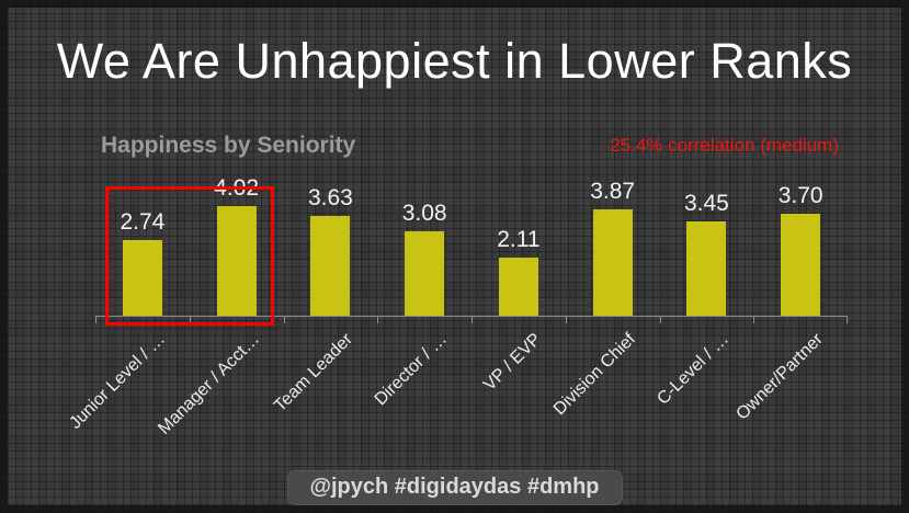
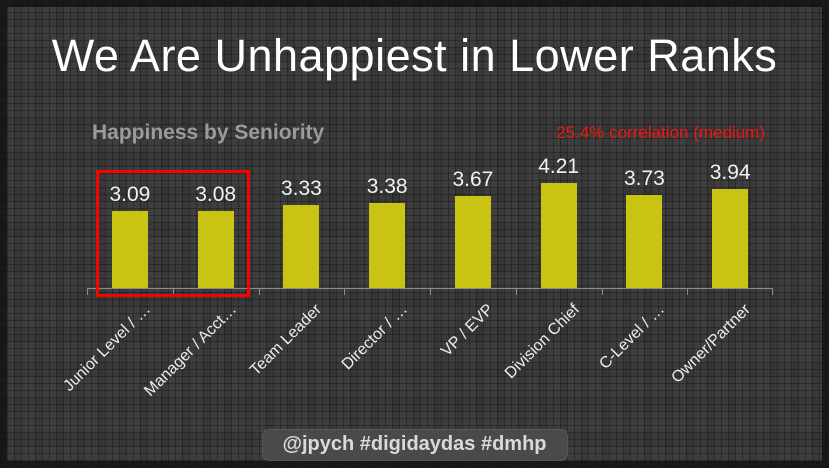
Junior Level / …: 2.74 -> 3.09
Manager / Acct…: 4.02 -> 3.08
Team Leader: 3.63 -> 3.33
Director / …: 3.08 -> 3.38
VP / EVP: 2.11 -> 3.67
Division Chief: 3.87 -> 4.21
C-Level / …: 3.45 -> 3.73
Owner/Partner: 3.70 -> 3.94
